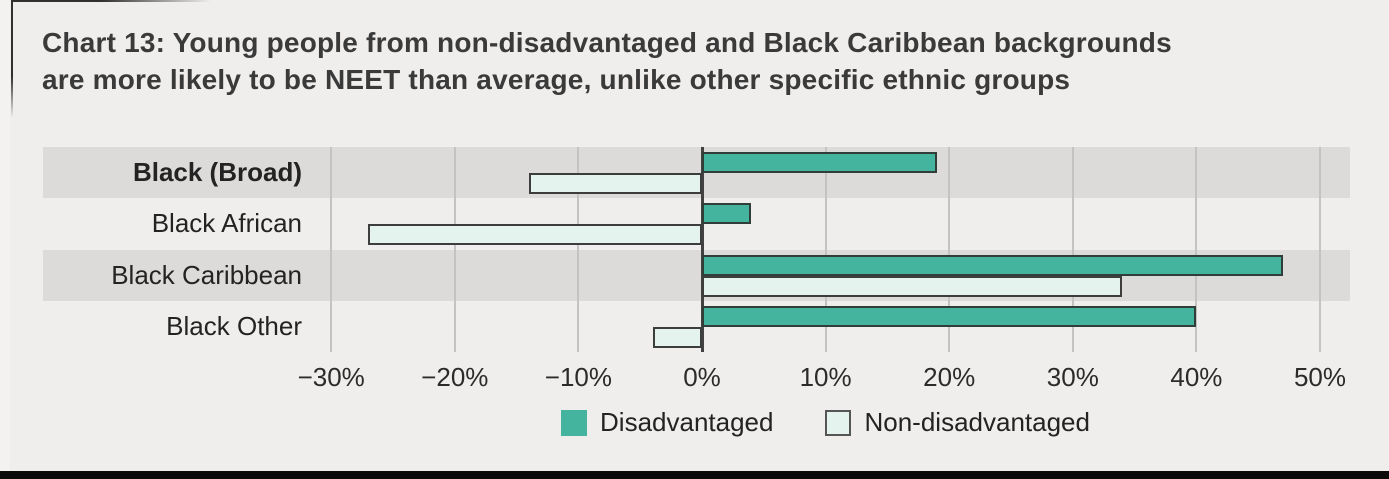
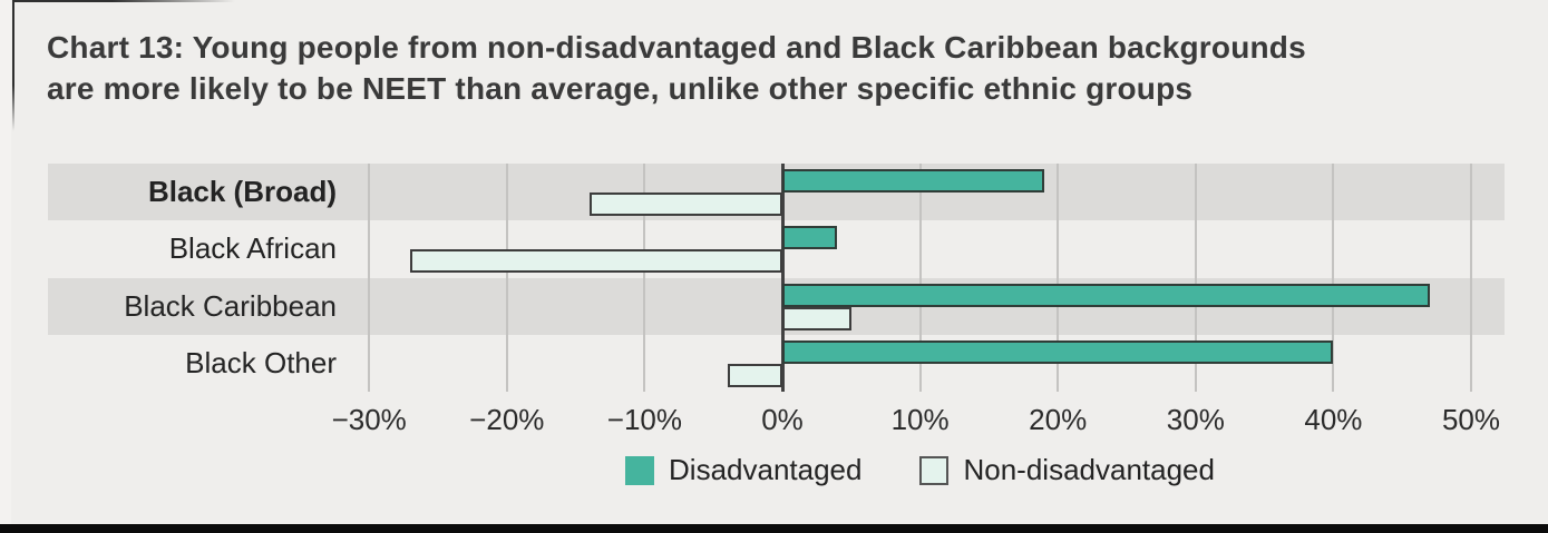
Non-disadvantaged/Black Caribbean: 34% -> 5%
